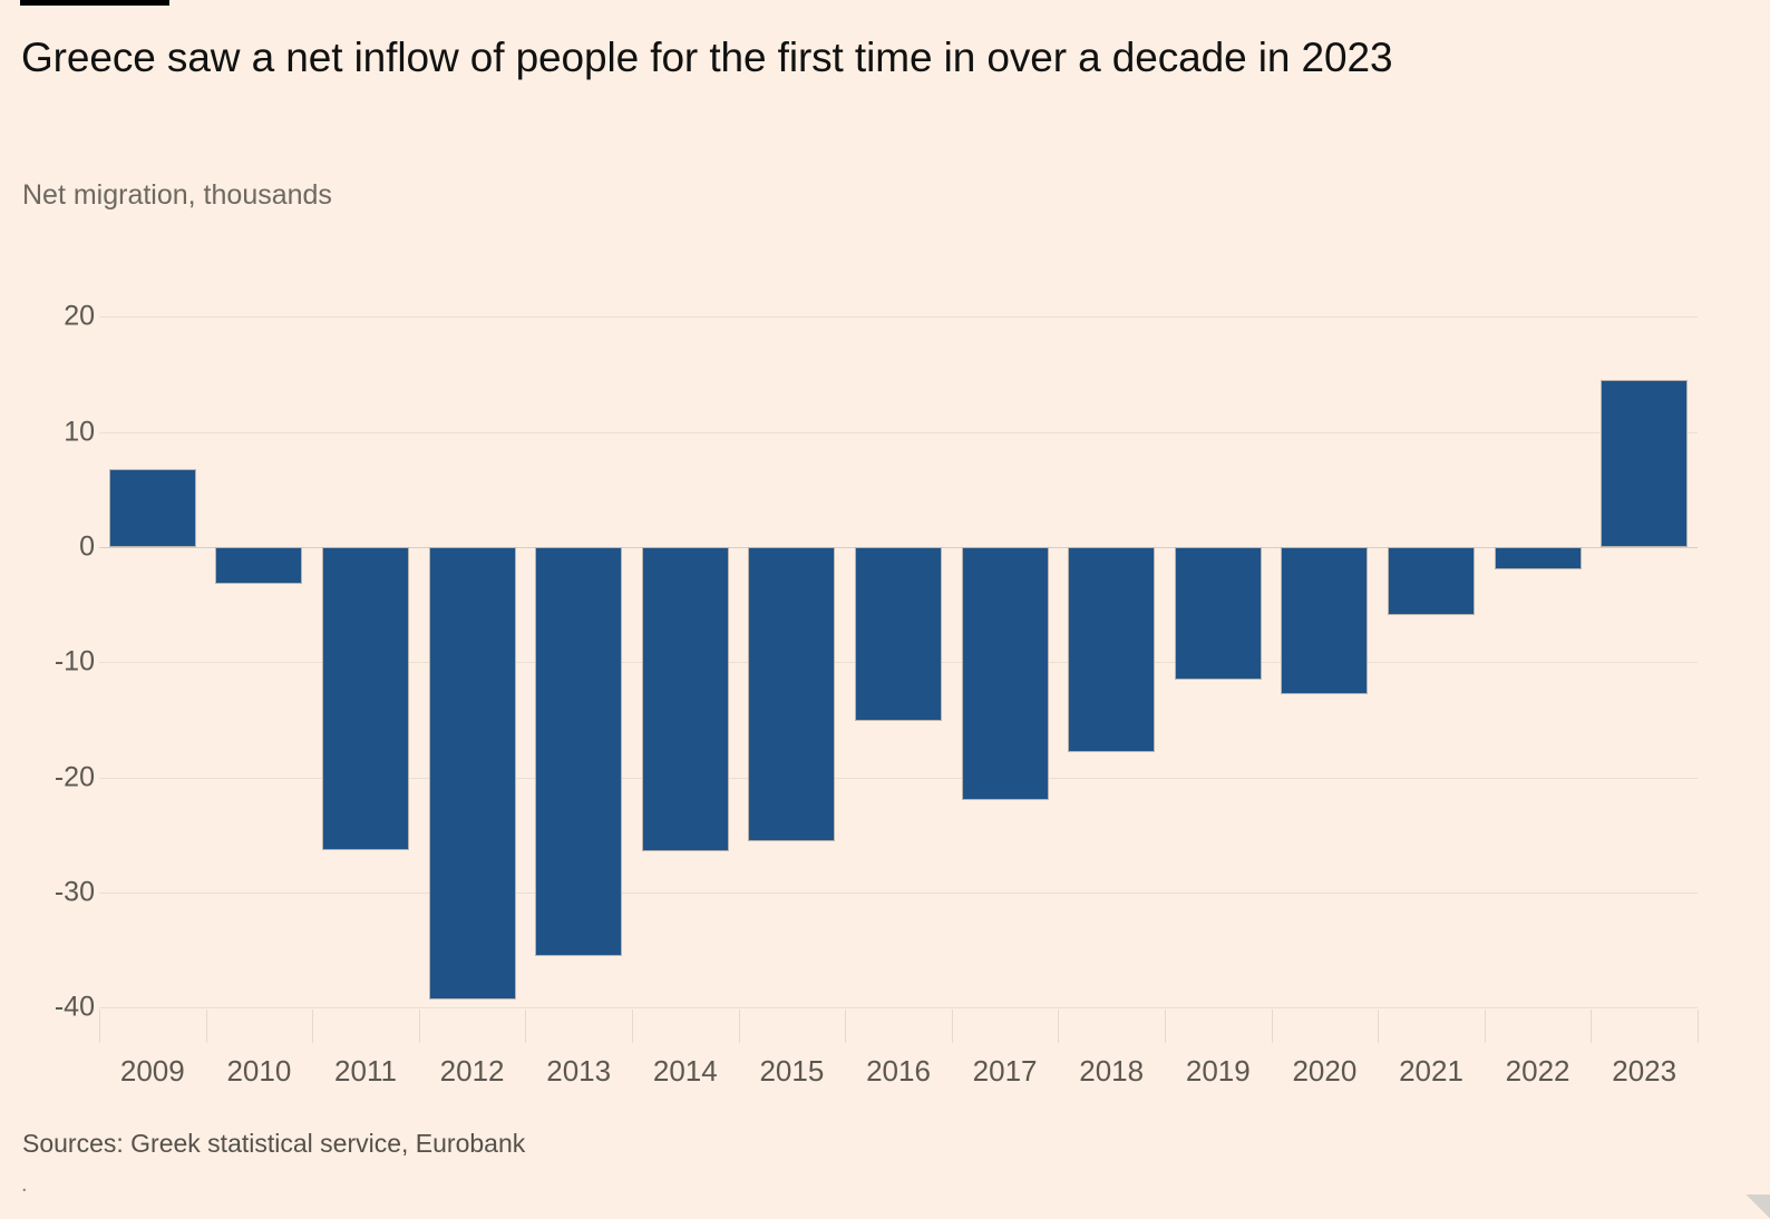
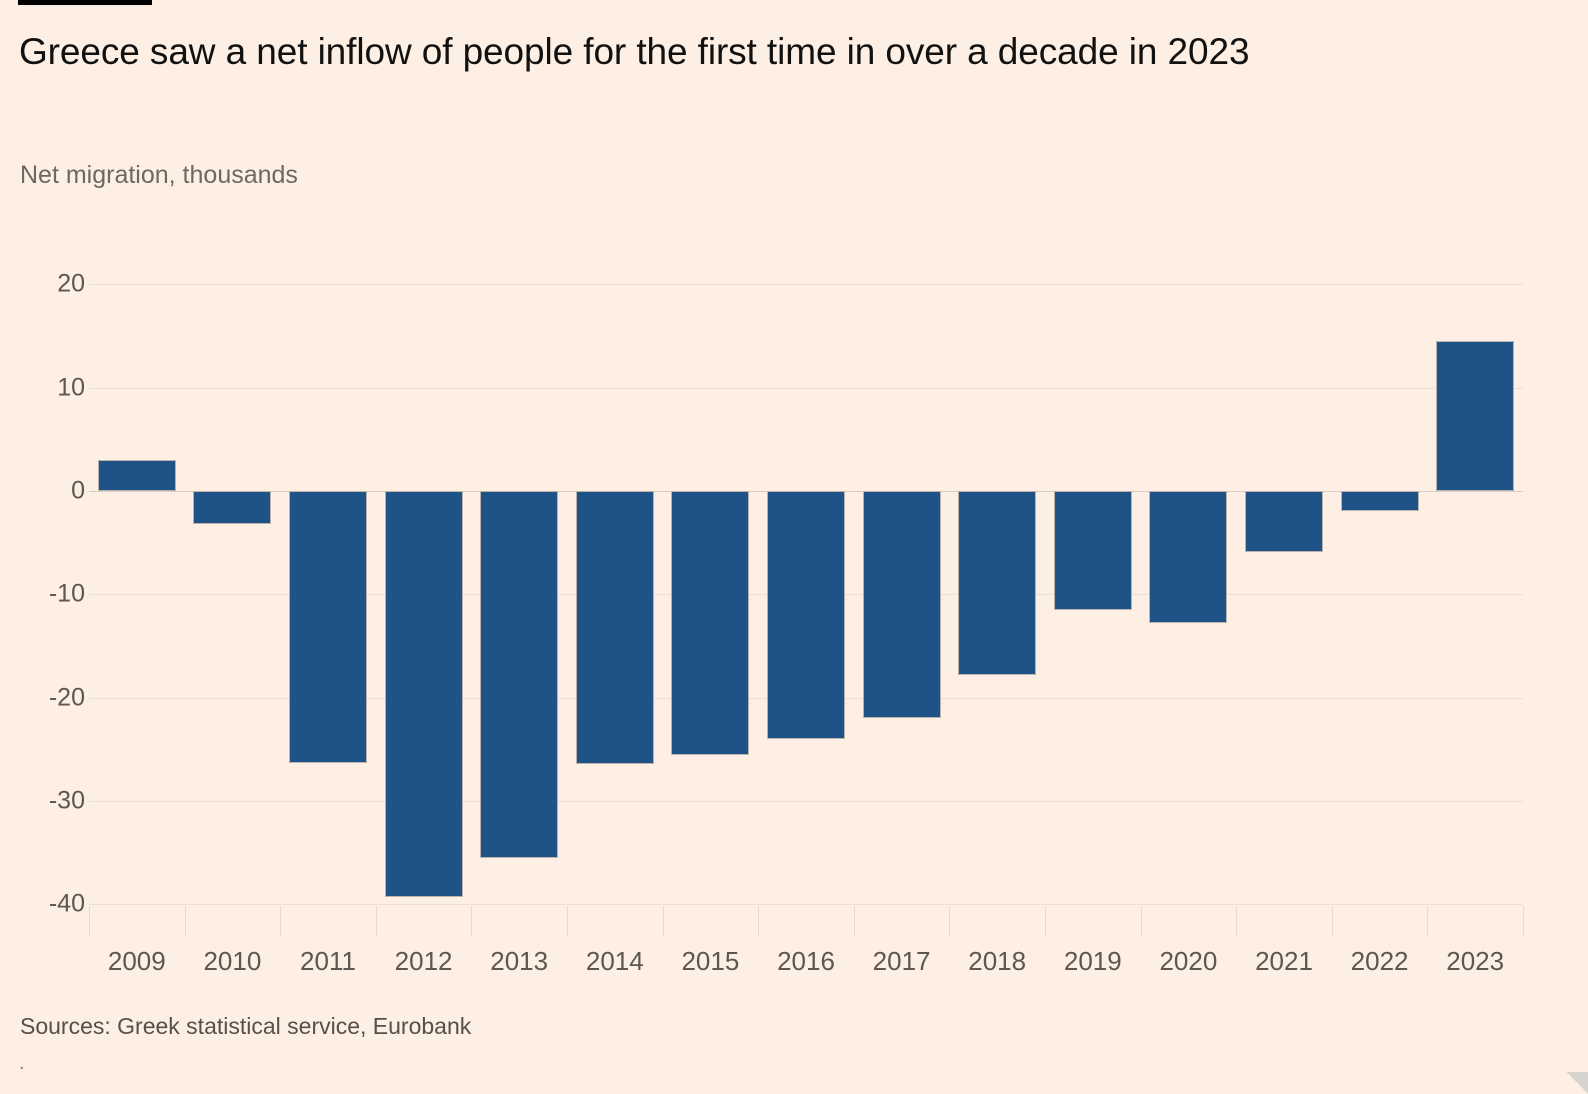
2009: 6.8 -> 3.0
2016: -15.1 -> -24.0
